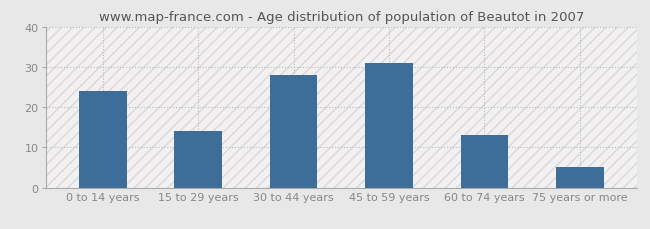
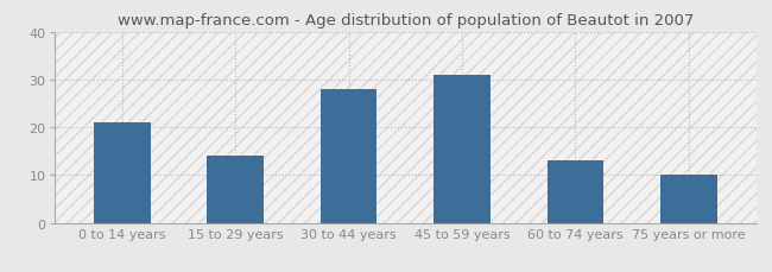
0 to 14 years: 24 -> 21
75 years or more: 5 -> 10
